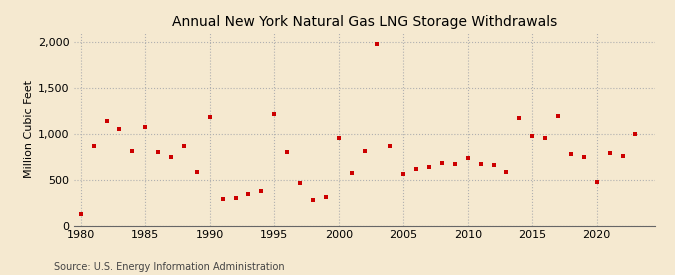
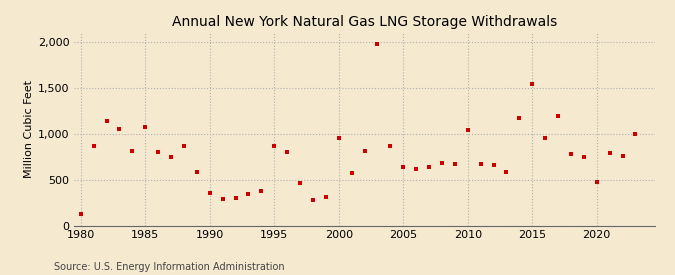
1990: 1,180 -> 360
1995: 1,220 -> 870
2005: 560 -> 640
2010: 740 -> 1,040
2015: 980 -> 1,540
